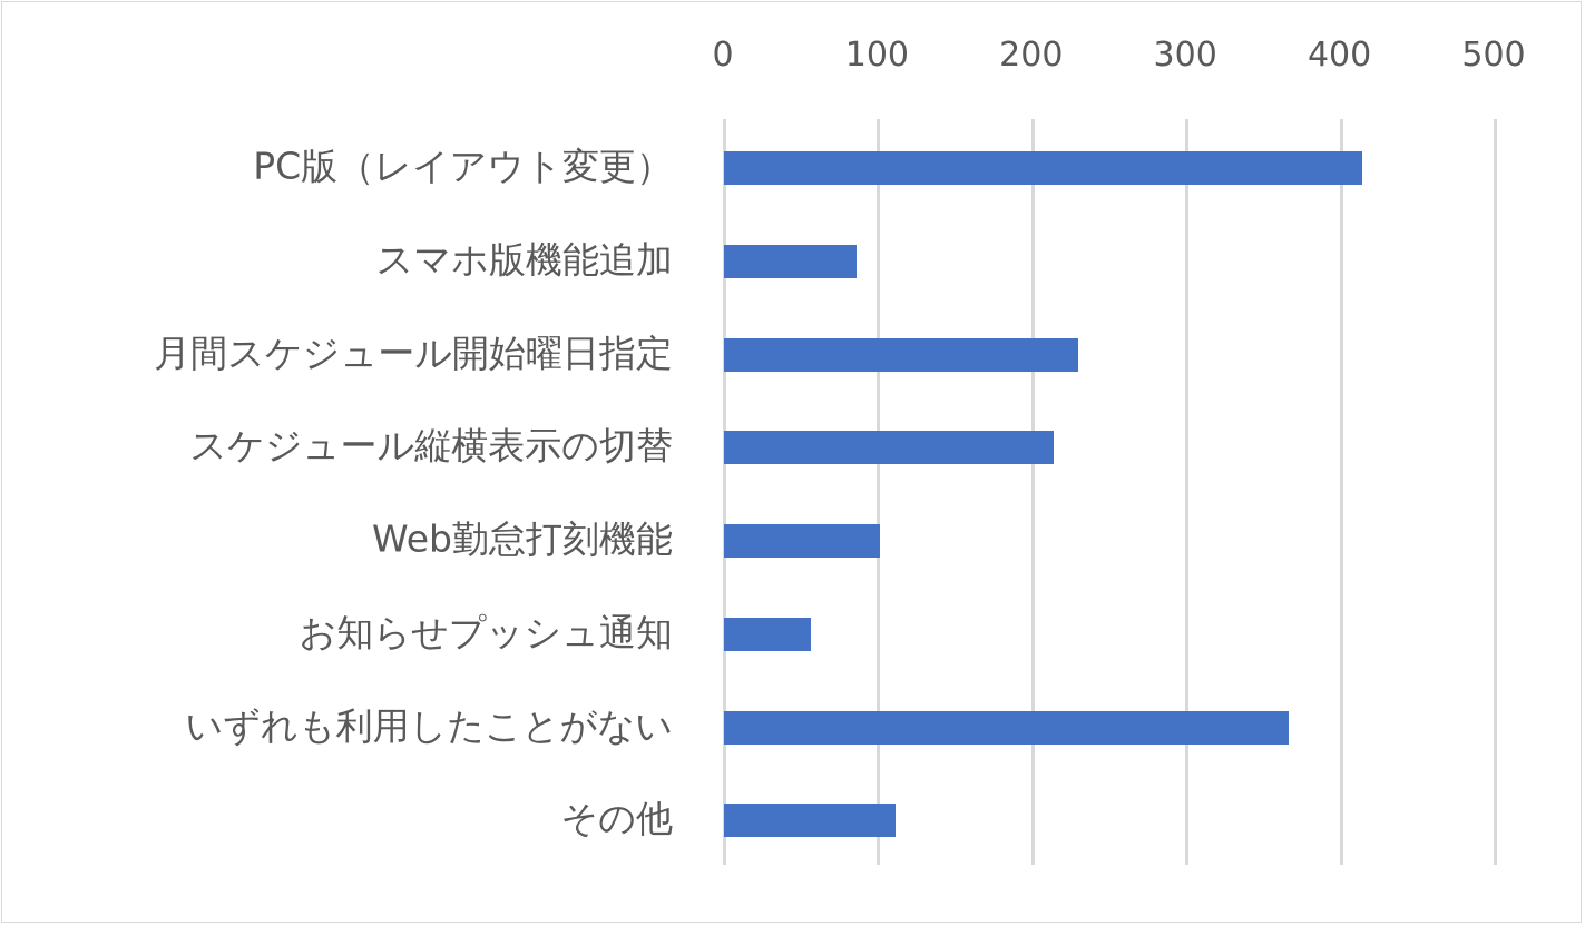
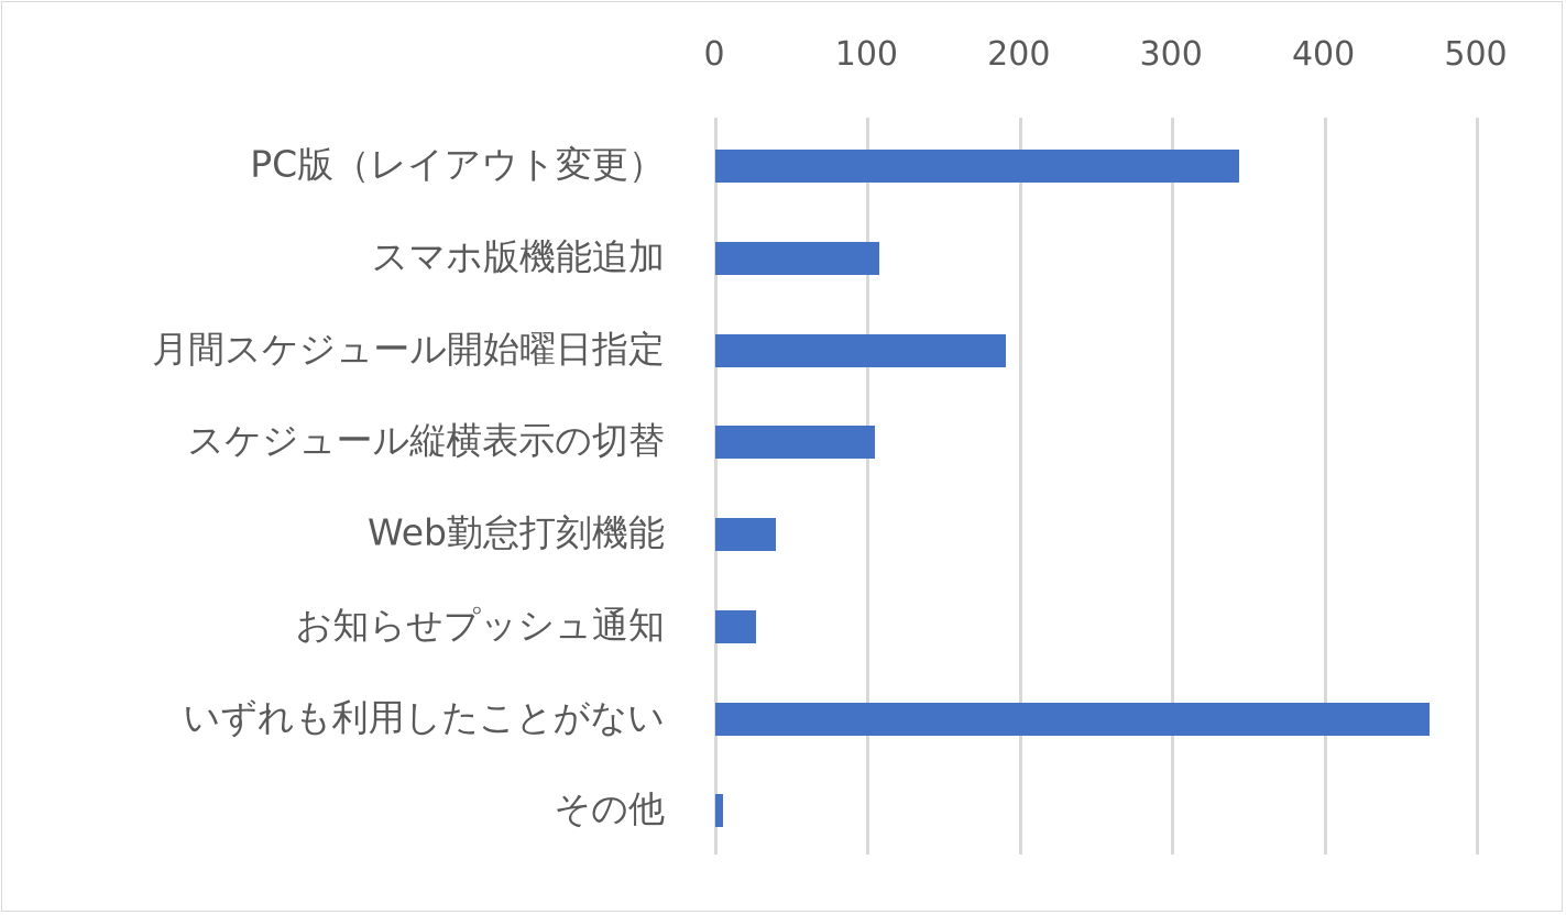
PC版（レイアウト変更）: 414 -> 344
スマホ版機能追加: 86 -> 108
月間スケジュール開始曜日指定: 230 -> 191
スケジュール縦横表示の切替: 214 -> 105
Web勤怠打刻機能: 101 -> 40
お知らせプッシュ通知: 56 -> 27
いずれも利用したことがない: 366 -> 469
その他: 111 -> 5
